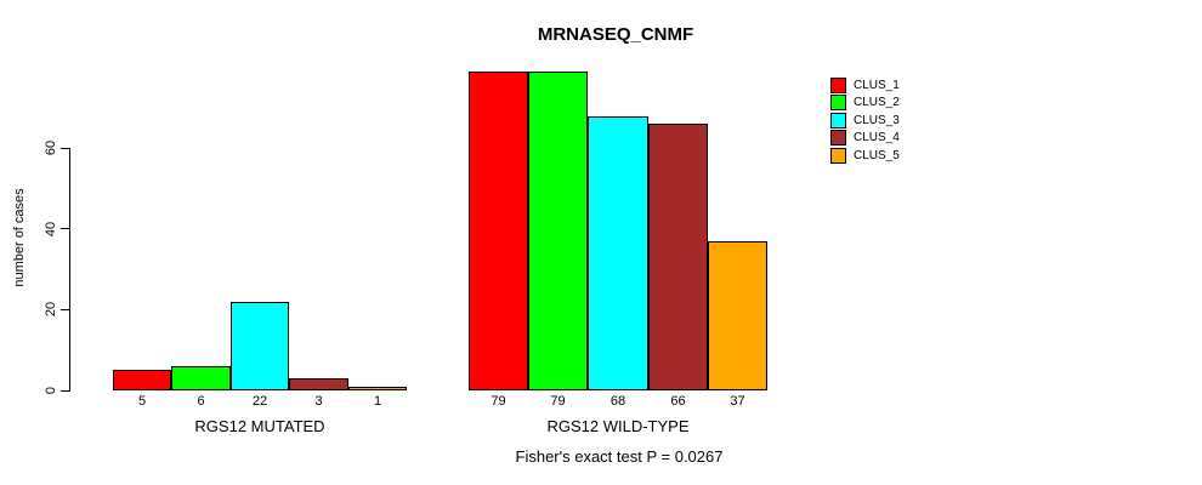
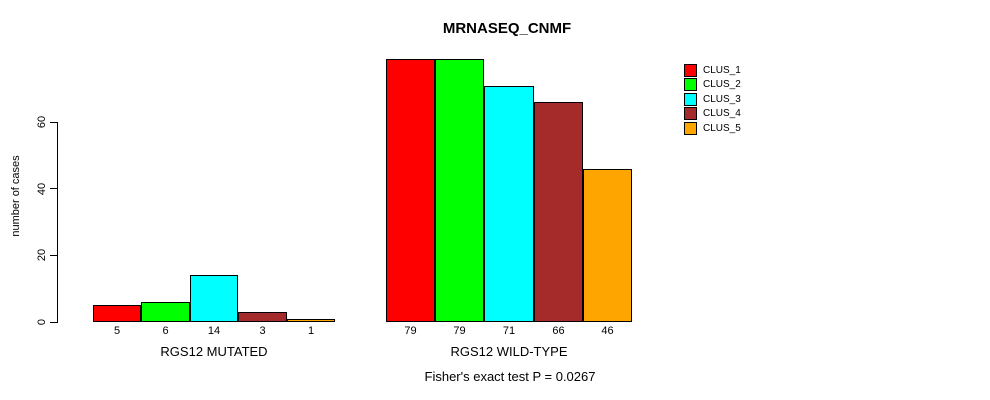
CLUS_3/RGS12 MUTATED: 22 -> 14
CLUS_3/RGS12 WILD-TYPE: 68 -> 71
CLUS_5/RGS12 WILD-TYPE: 37 -> 46
